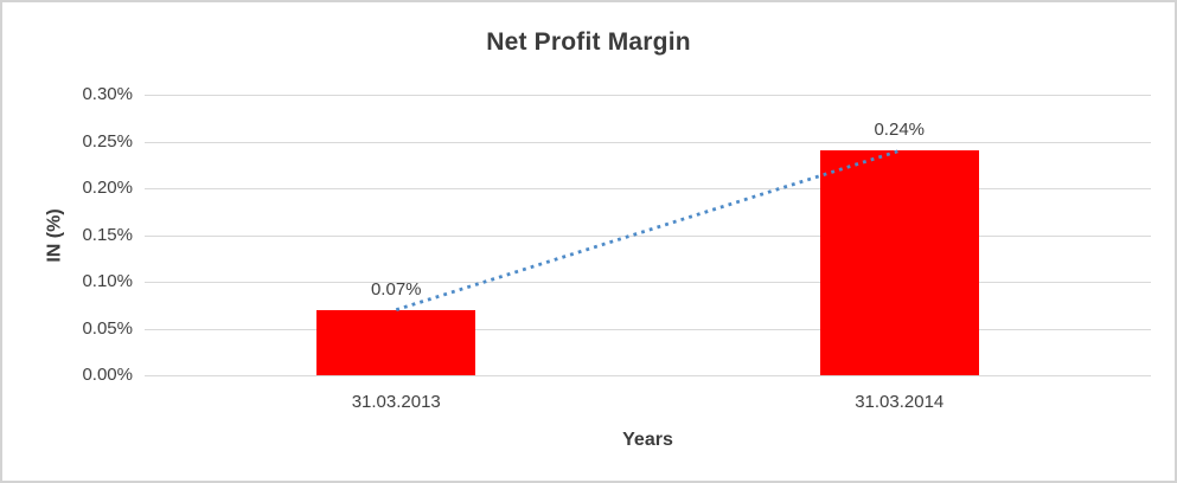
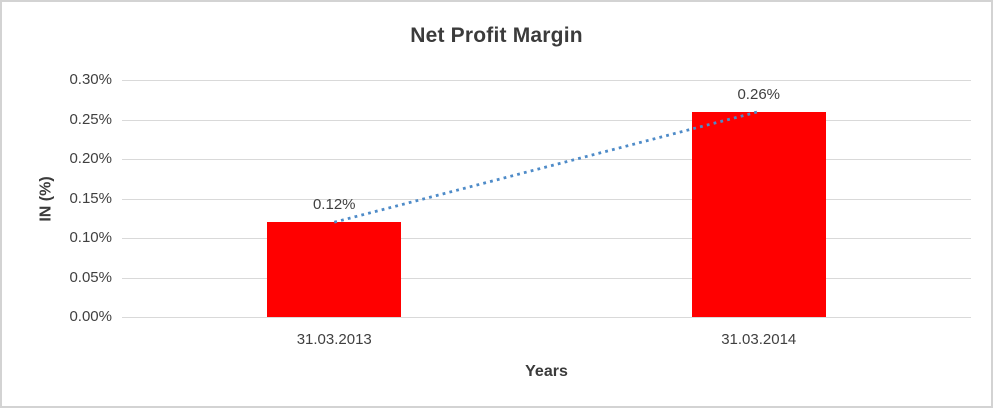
31.03.2013: 0.07% -> 0.12%
31.03.2014: 0.24% -> 0.26%
